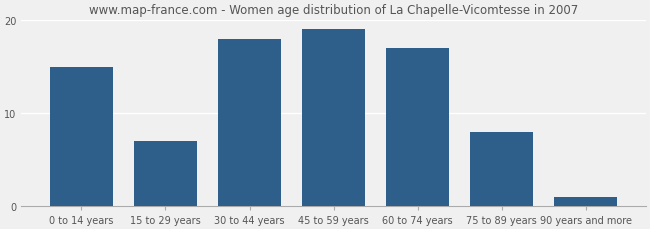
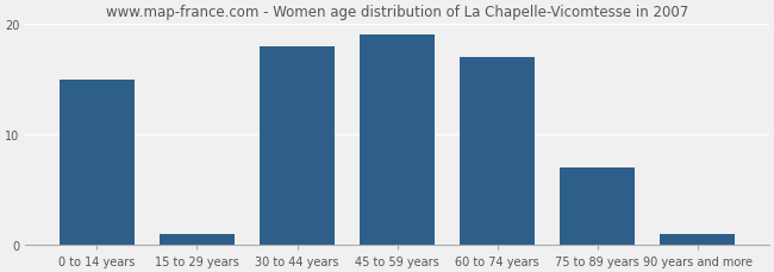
15 to 29 years: 7 -> 1
75 to 89 years: 8 -> 7
